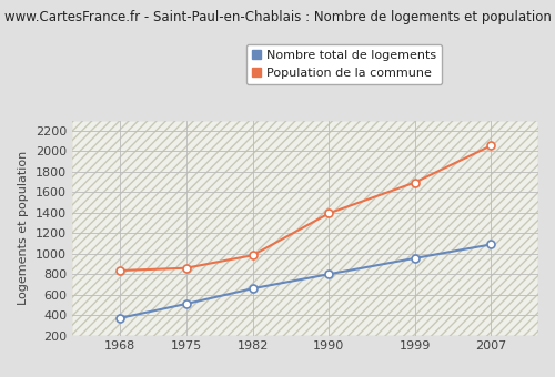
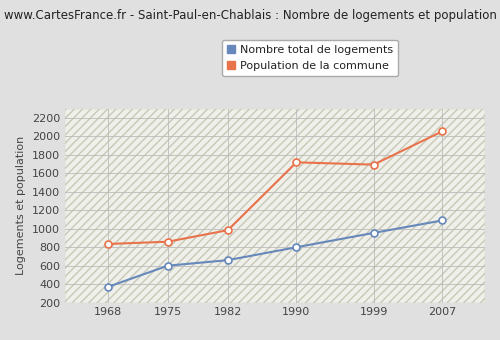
Nombre total de logements/1975: 510 -> 600
Population de la commune/1990: 1400 -> 1720
